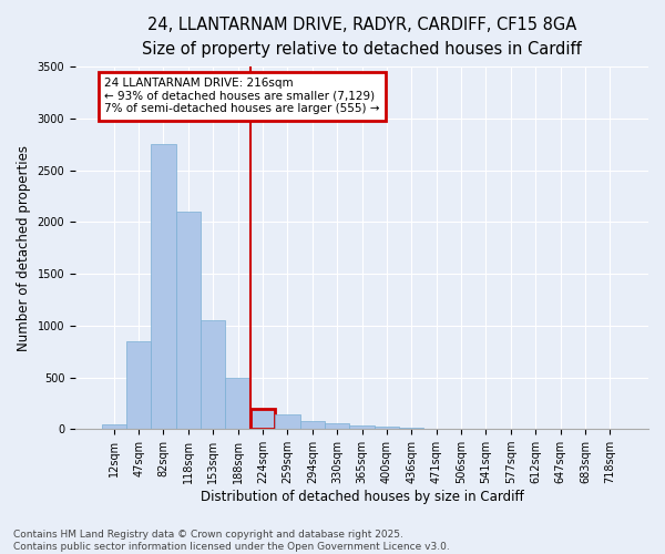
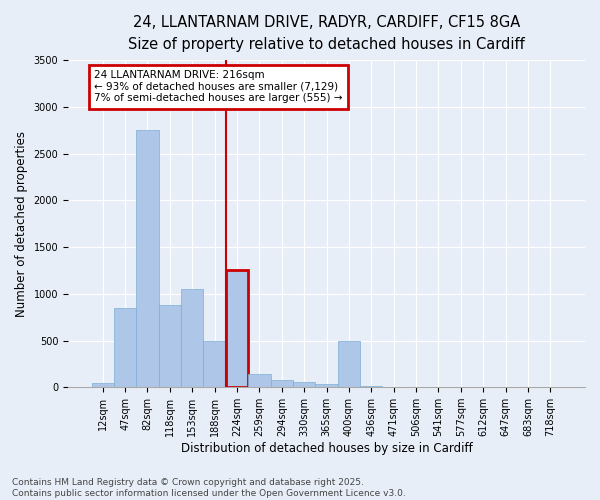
118sqm: 2100 -> 880
224sqm: 200 -> 1260
400sqm: 20 -> 500
